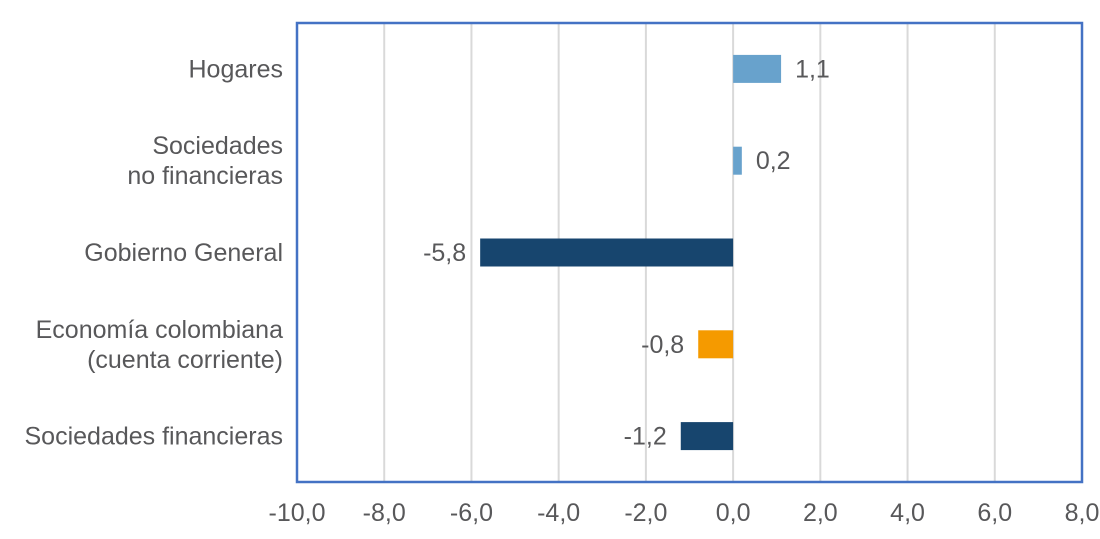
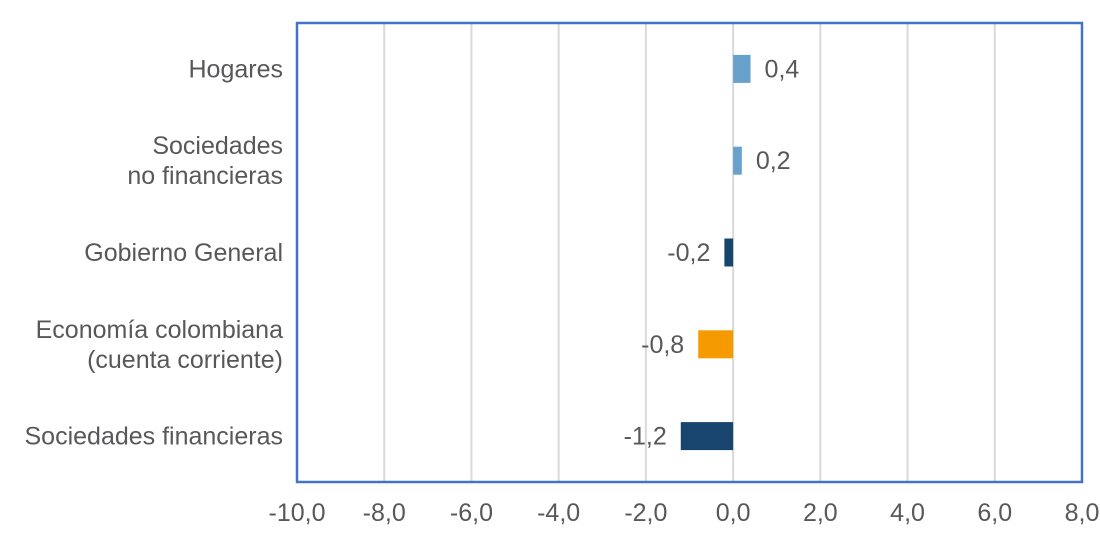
Hogares: 1,1 -> 0,4
Gobierno General: -5,8 -> -0,2
